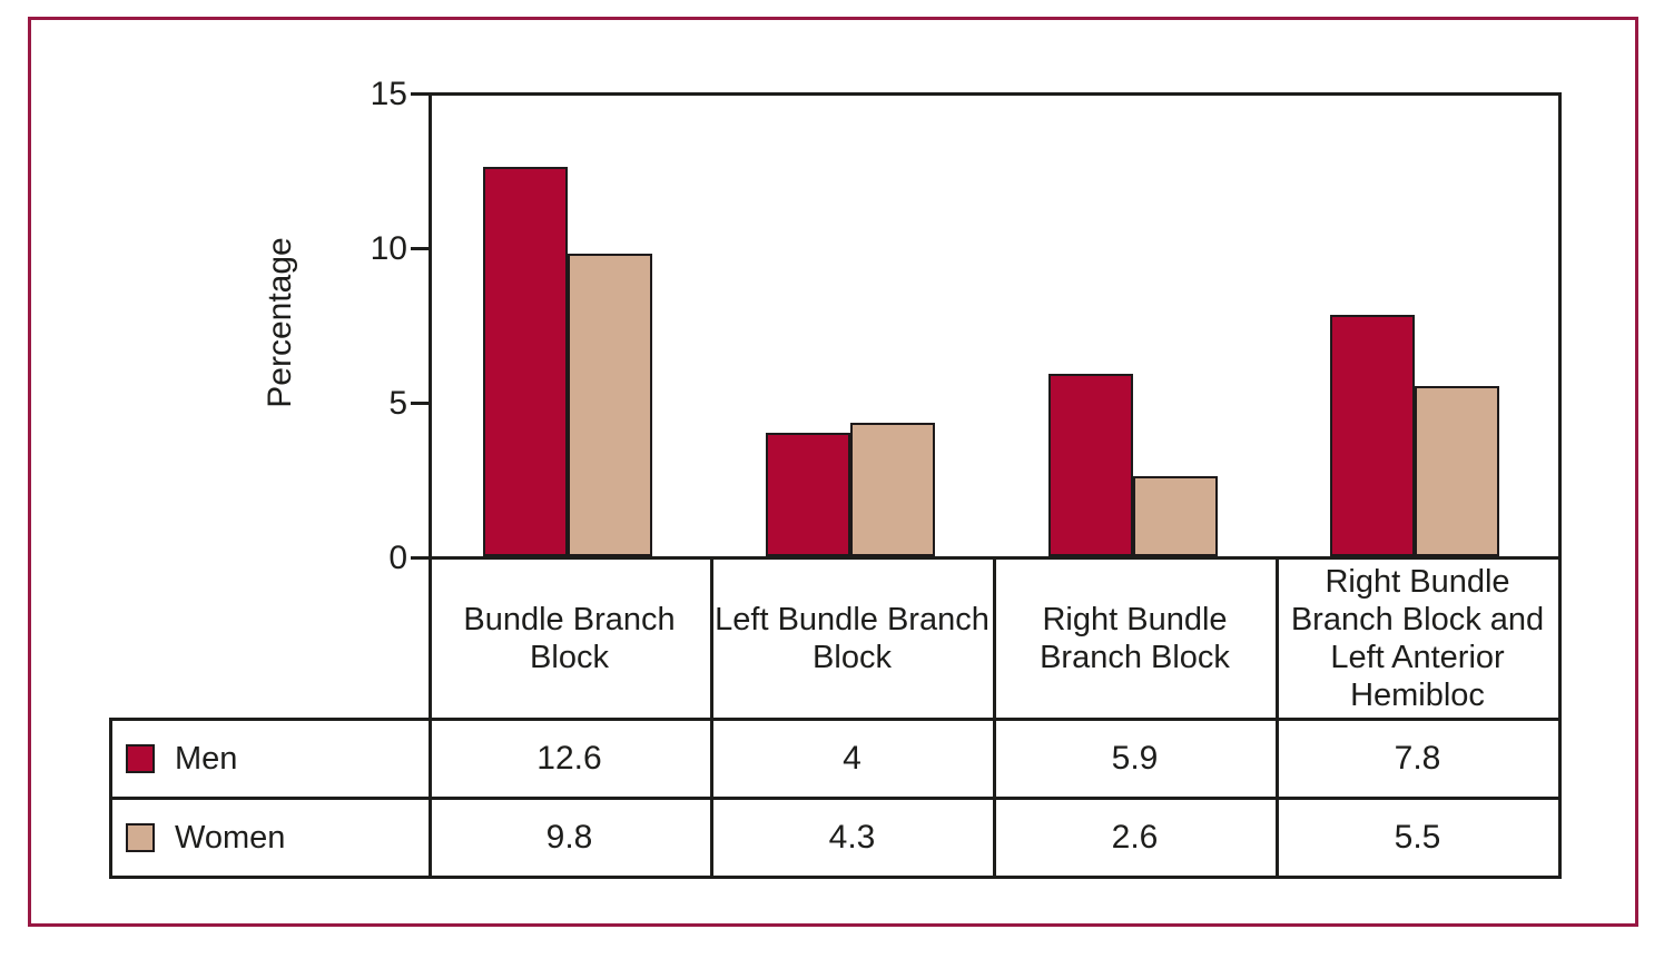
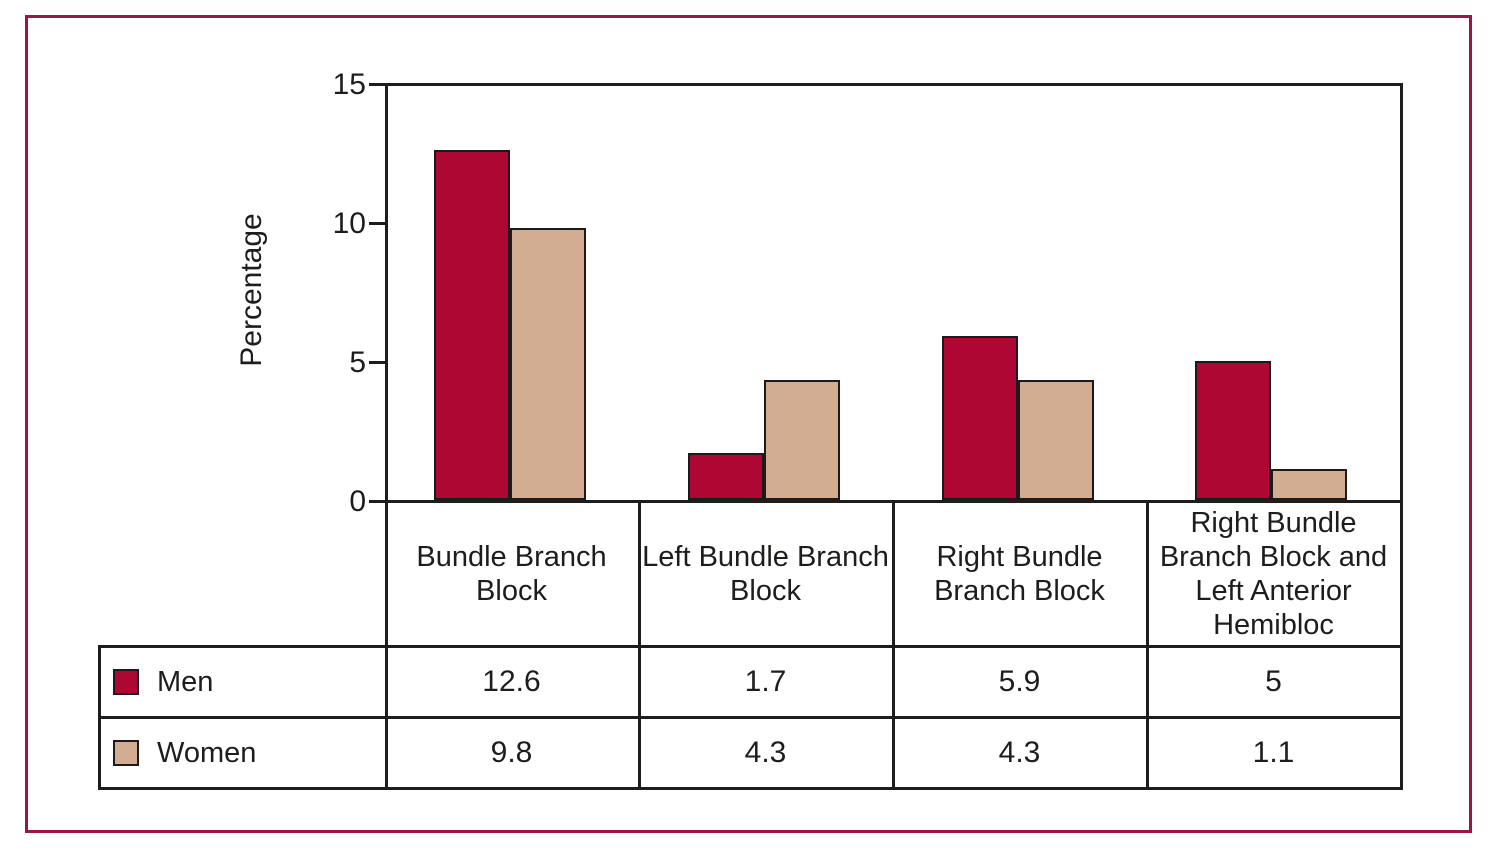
Men/Left Bundle Branch Block: 4 -> 1.7
Women/Right Bundle Branch Block: 2.6 -> 4.3
Men/Right Bundle Branch Block and Left Anterior Hemibloc: 7.8 -> 5
Women/Right Bundle Branch Block and Left Anterior Hemibloc: 5.5 -> 1.1
